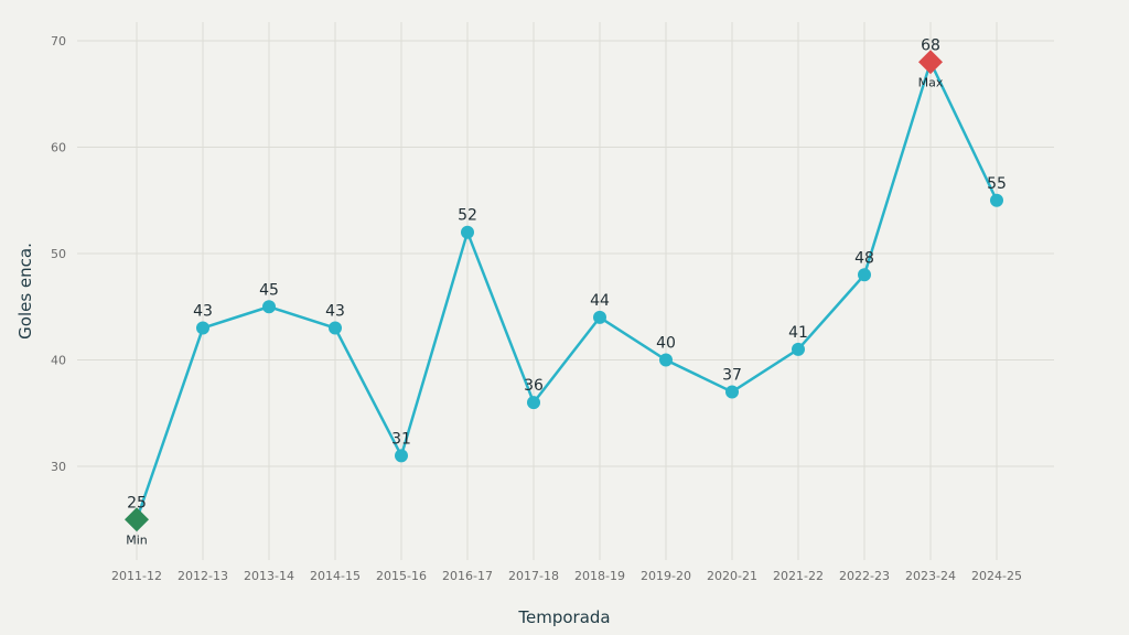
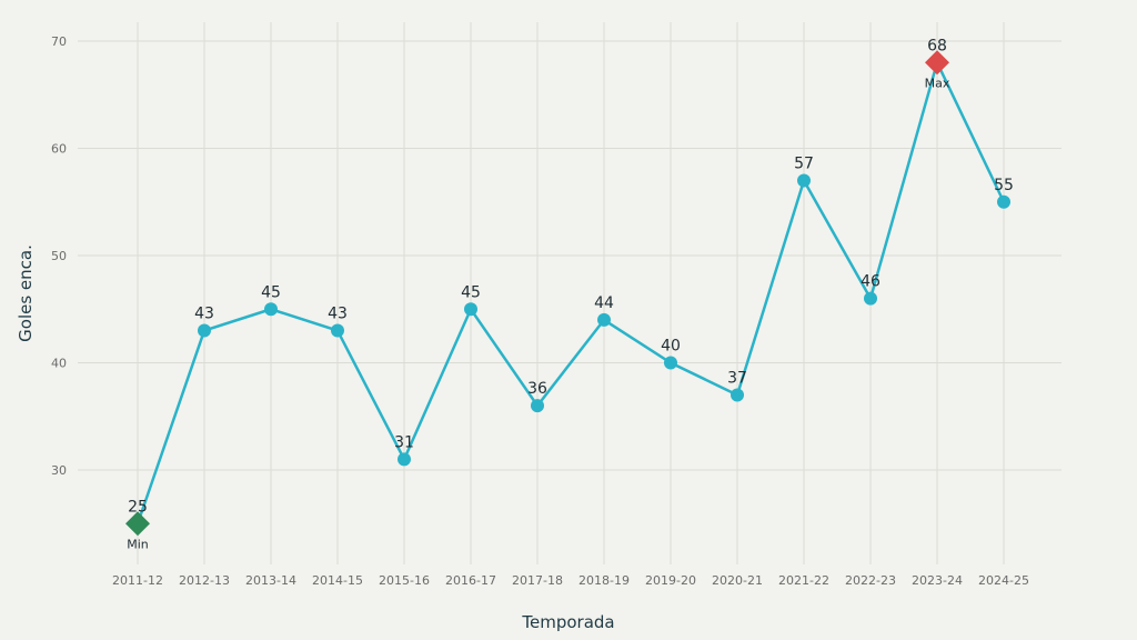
2016-17: 52 -> 45
2021-22: 41 -> 57
2022-23: 48 -> 46
